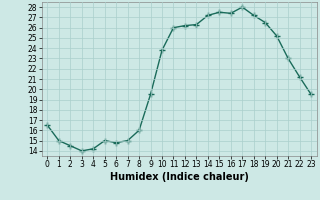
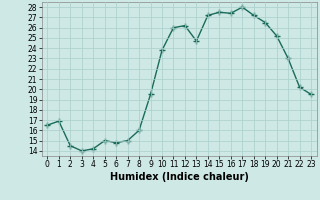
1: 15.0 -> 16.9
13: 26.3 -> 24.7
22: 21.2 -> 20.2
